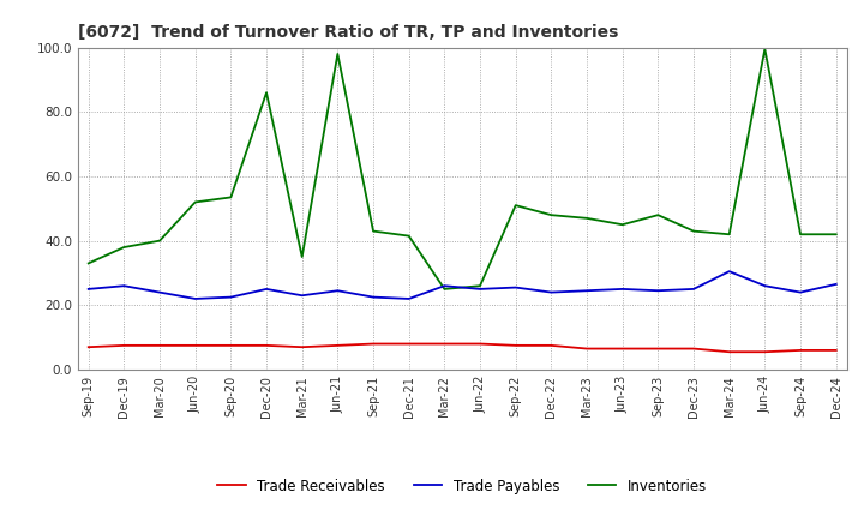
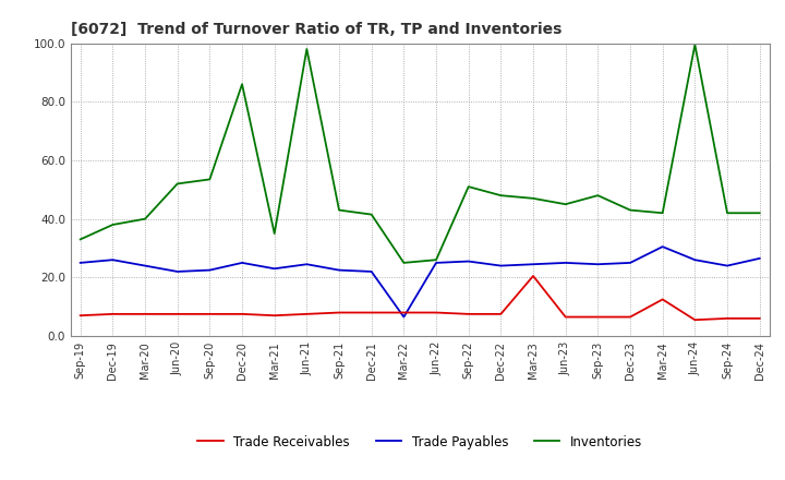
Trade Payables/Mar-22: 26.0 -> 6.5
Trade Receivables/Mar-23: 6.5 -> 20.5
Trade Receivables/Mar-24: 5.5 -> 12.5
